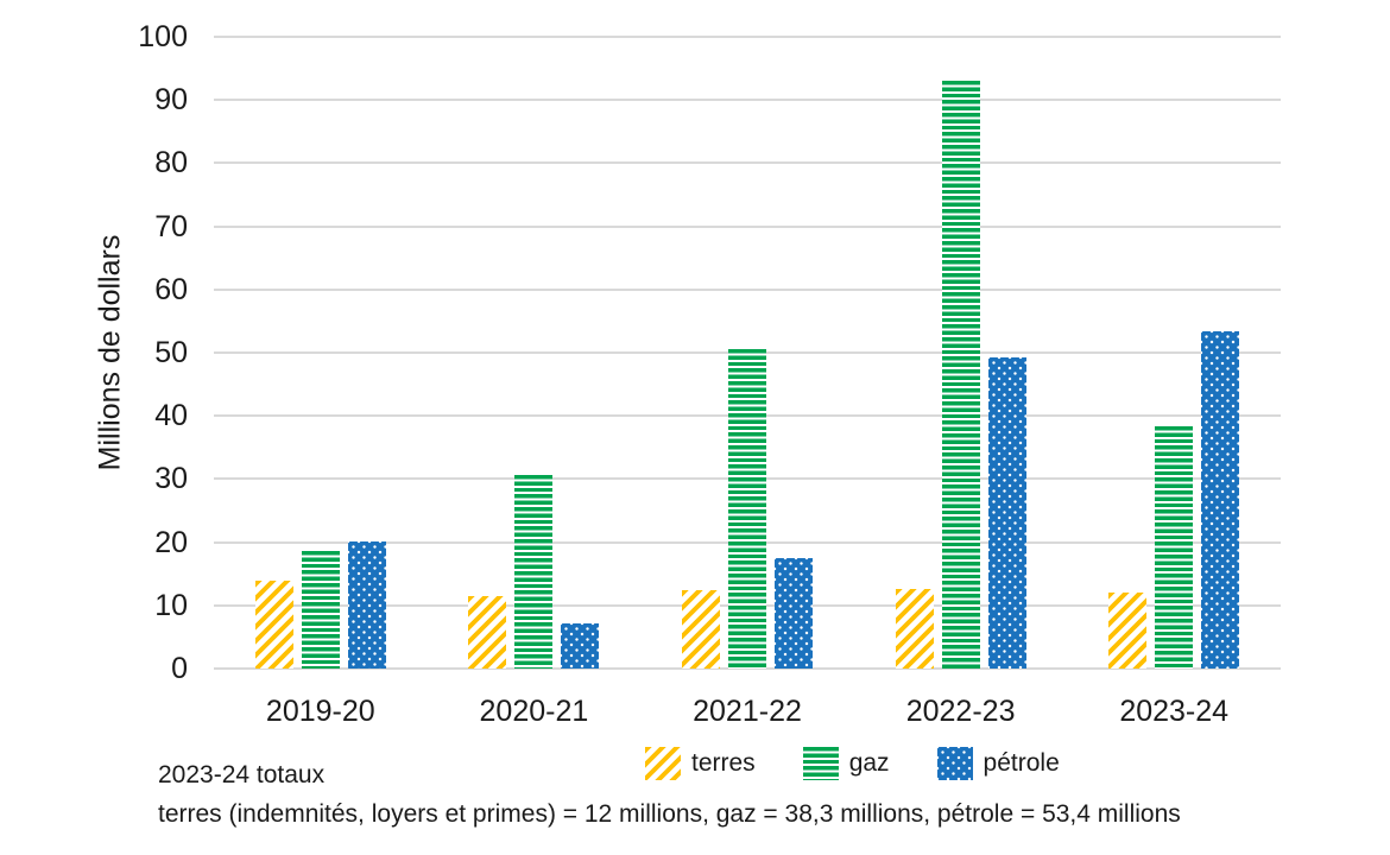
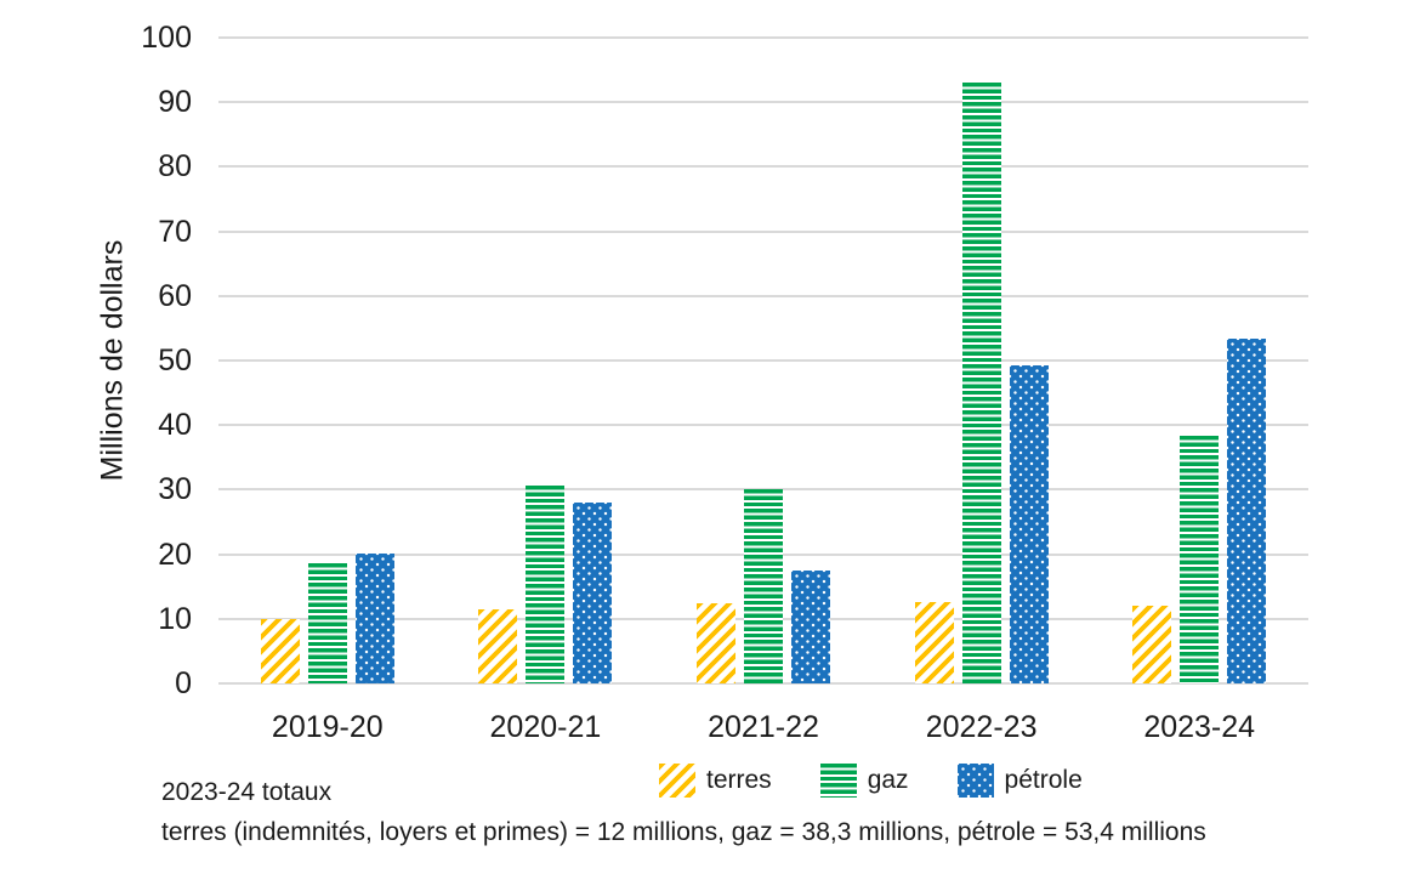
terres/2019-20: 14 -> 10
pétrole/2020-21: 7 -> 28
gaz/2021-22: 51 -> 30
